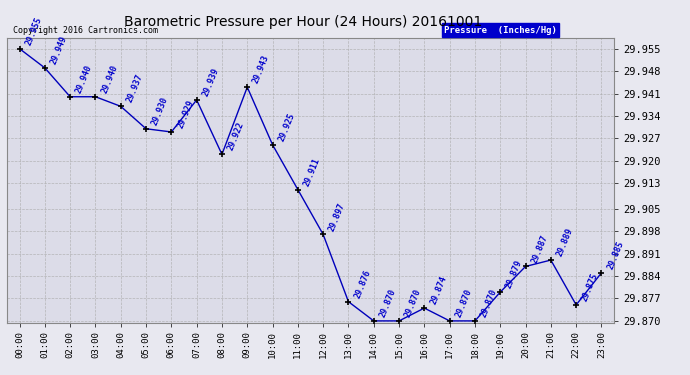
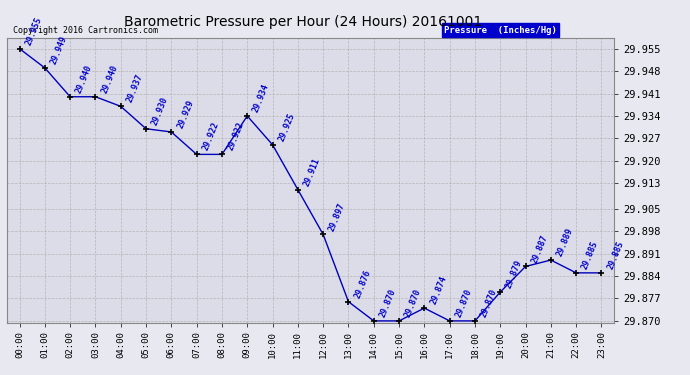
07:00: 29.939 -> 29.922
09:00: 29.943 -> 29.934
22:00: 29.875 -> 29.885
